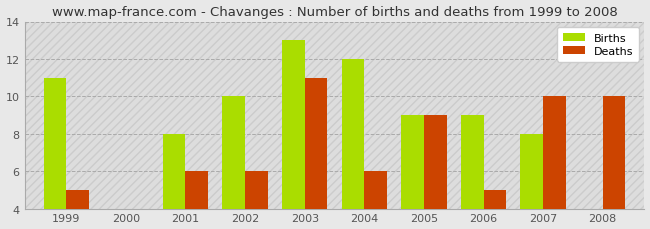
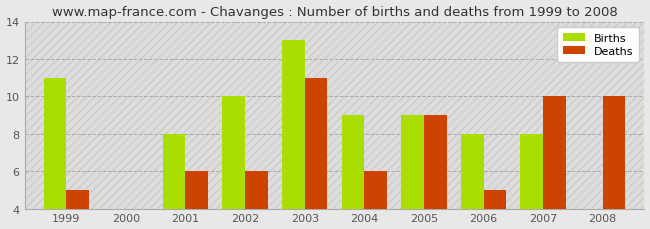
Births/2004: 12 -> 9
Births/2006: 9 -> 8
